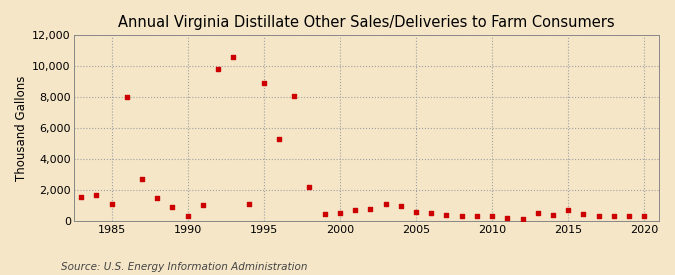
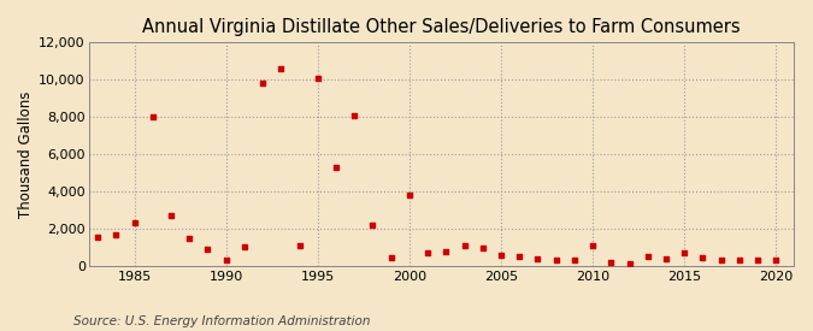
1985: 1,100 -> 2,300
1995: 8,900 -> 10,100
2000: 500 -> 3,800
2010: 400 -> 1,100
